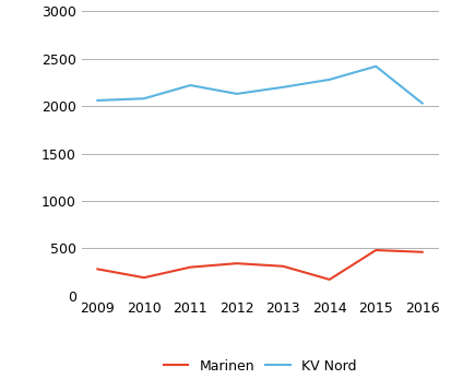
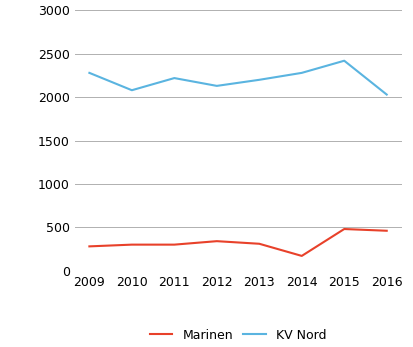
KV Nord/2009: 2060 -> 2280
Marinen/2010: 190 -> 300
